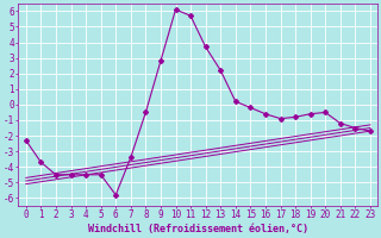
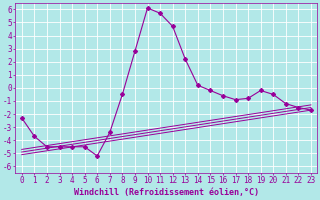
6: -5.8 -> -5.2
12: 3.7 -> 4.7
19: -0.6 -> -0.2
